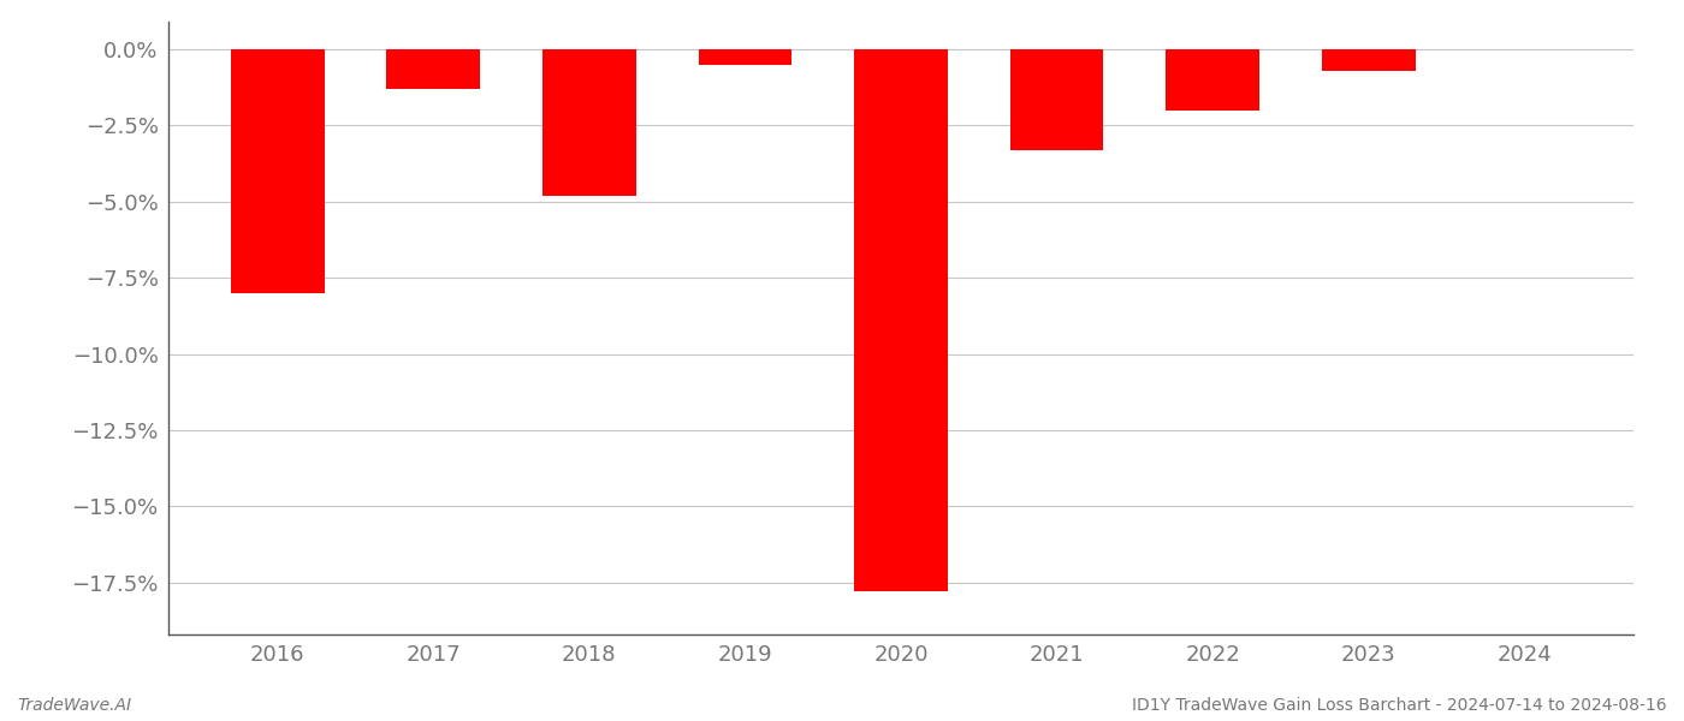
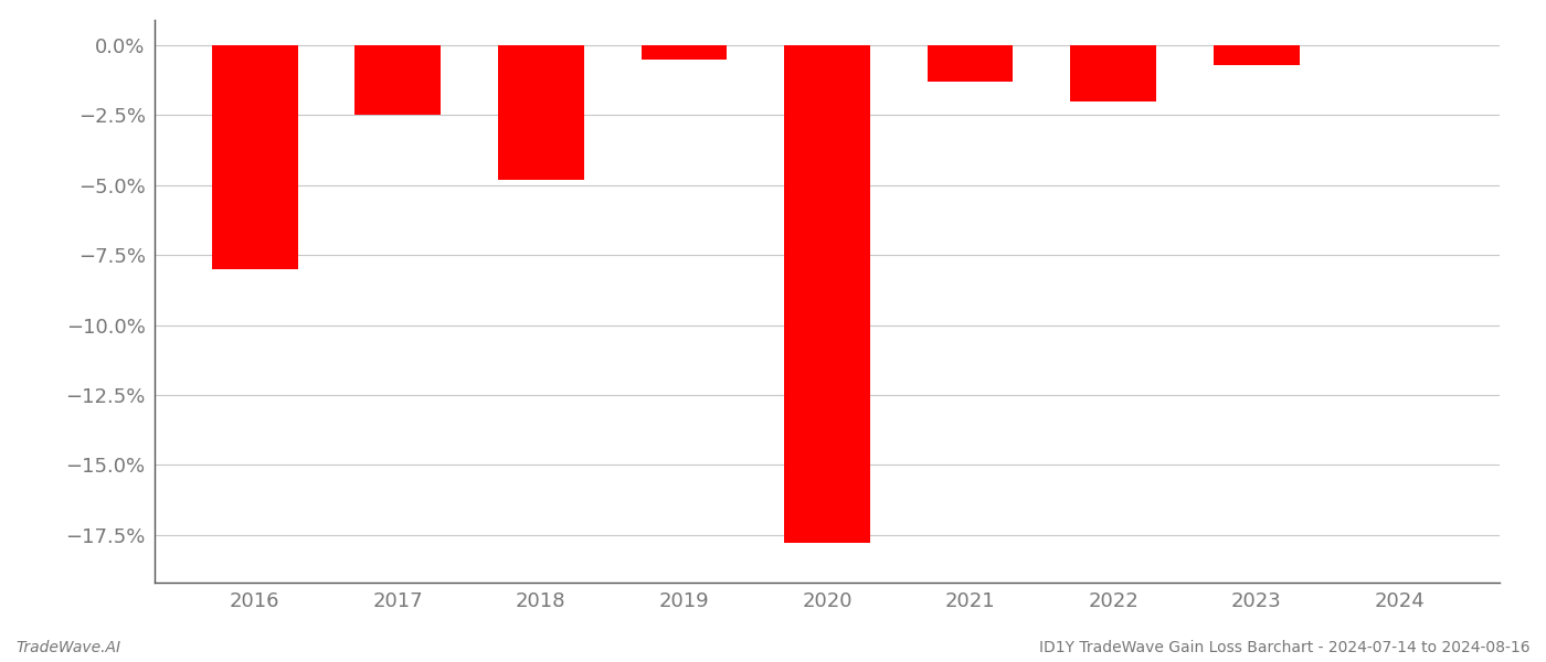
2017: -1.3% -> -2.5%
2021: -3.3% -> -1.3%
